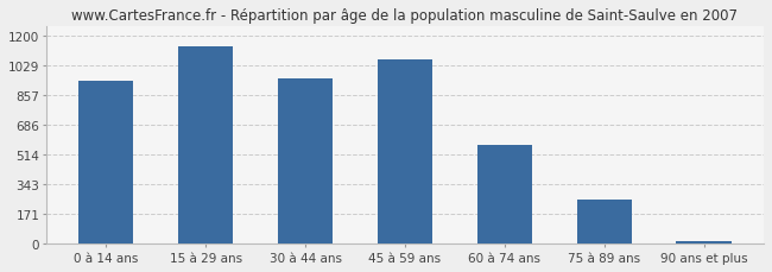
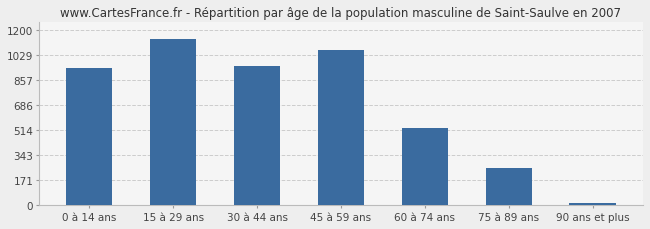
60 à 74 ans: 570 -> 530
